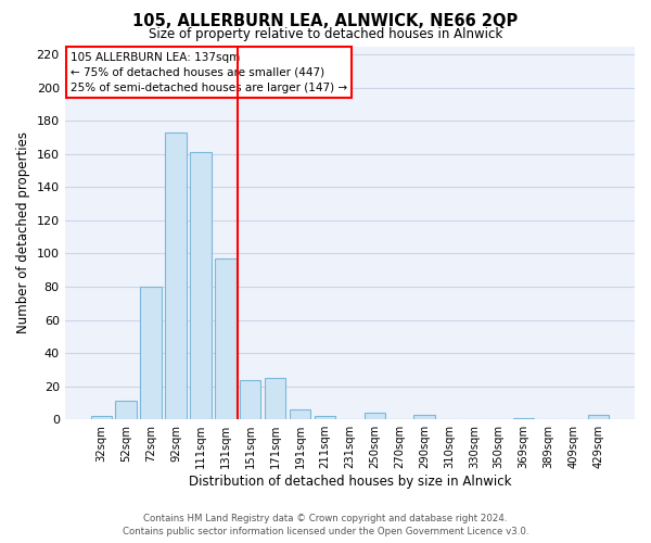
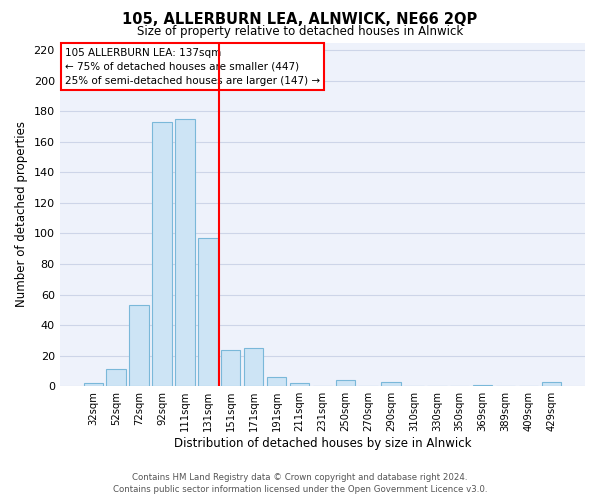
72sqm: 80 -> 53
111sqm: 161 -> 175
